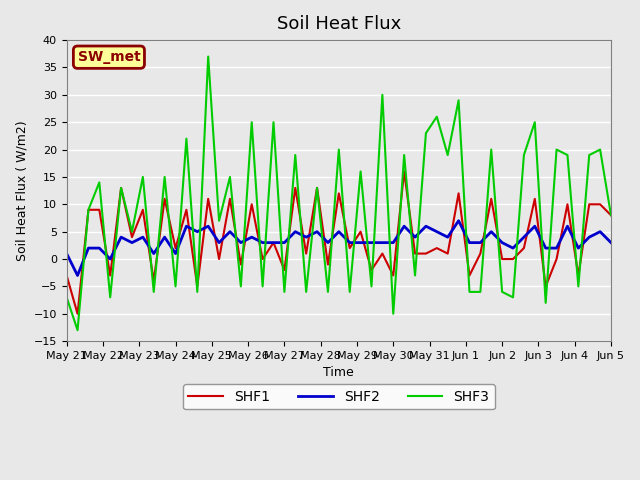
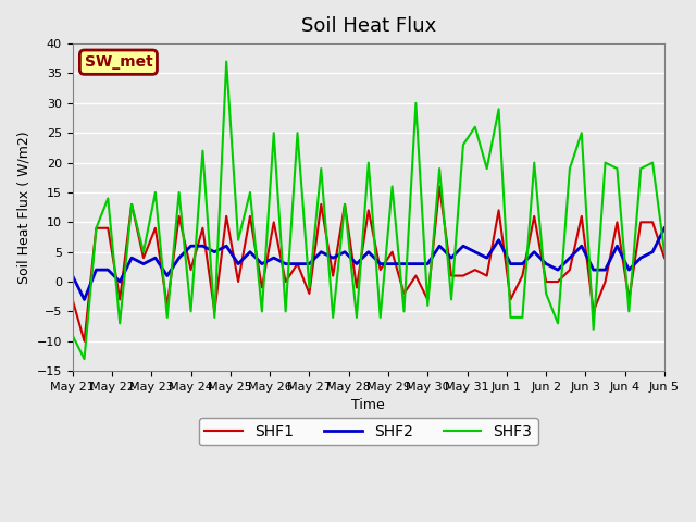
SHF3/May 21: -7 -> -9
SHF2/May 24: 1 -> 6
SHF3/May 27: -6 -> -1
SHF3/May 30: -10 -> -4
SHF3/Jun 2: -6 -> -2
SHF1/Jun 5: 8 -> 4
SHF2/Jun 5: 3 -> 9
SHF3/Jun 5: 8 -> 5
